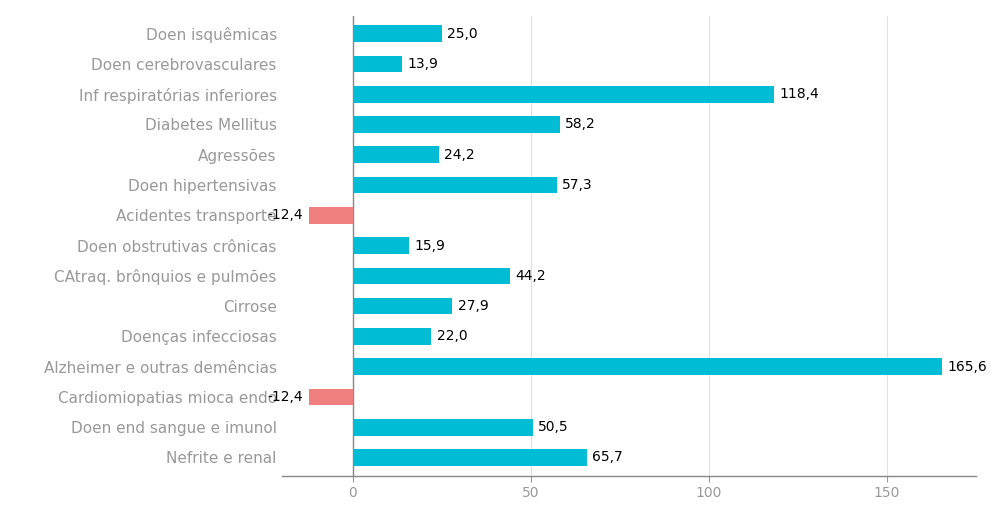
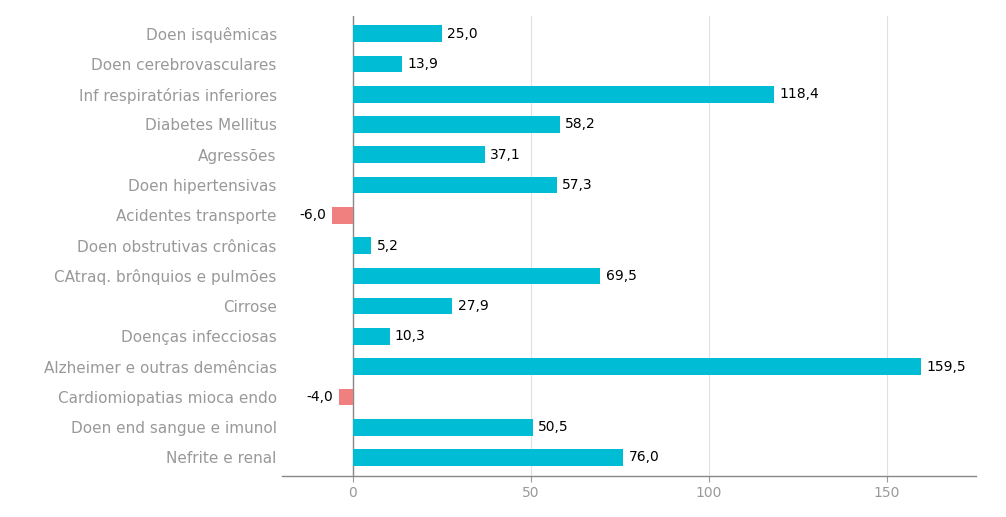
Agressões: 24,2 -> 37,1
Acidentes transporte: -12.4 -> -6.0
Doen obstrutivas crônicas: 15,9 -> 5,2
CAtraq. brônquios e pulmões: 44,2 -> 69,5
Doenças infecciosas: 22,0 -> 10,3
Alzheimer e outras demências: 165,6 -> 159,5
Cardiomiopatias mioca endo: -12.4 -> -4.0
Nefrite e renal: 65,7 -> 76,0
